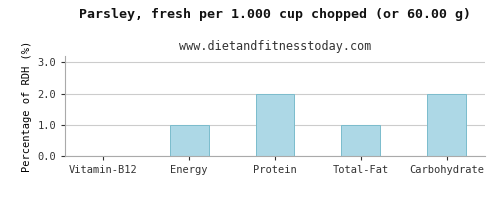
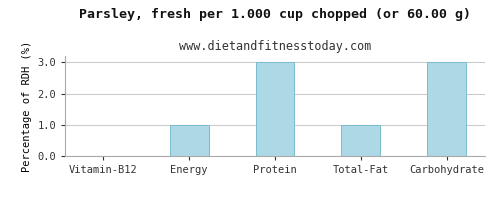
Protein: 2 -> 3
Carbohydrate: 2 -> 3
